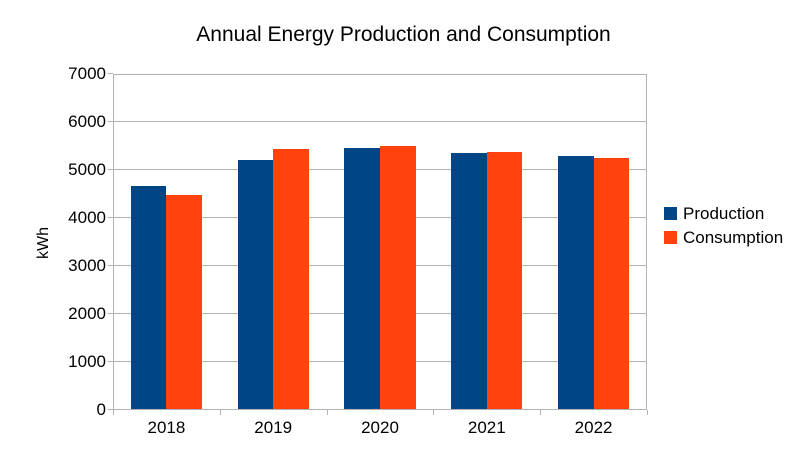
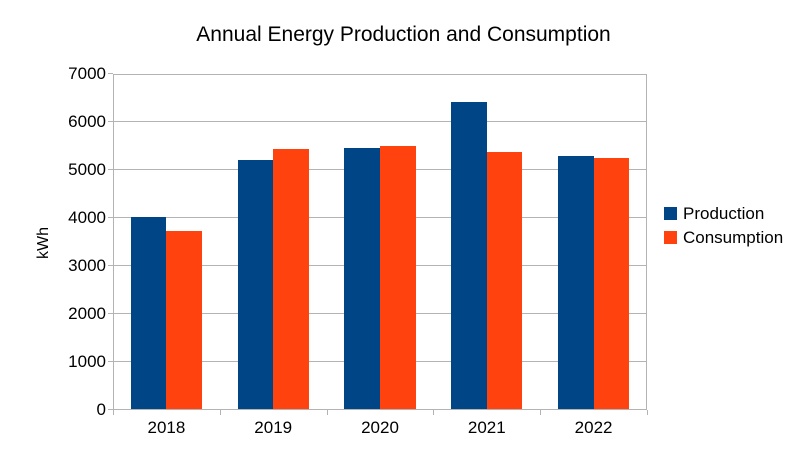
Production/2018: 4600 -> 4000
Consumption/2018: 4400 -> 3700
Production/2021: 5300 -> 6400
